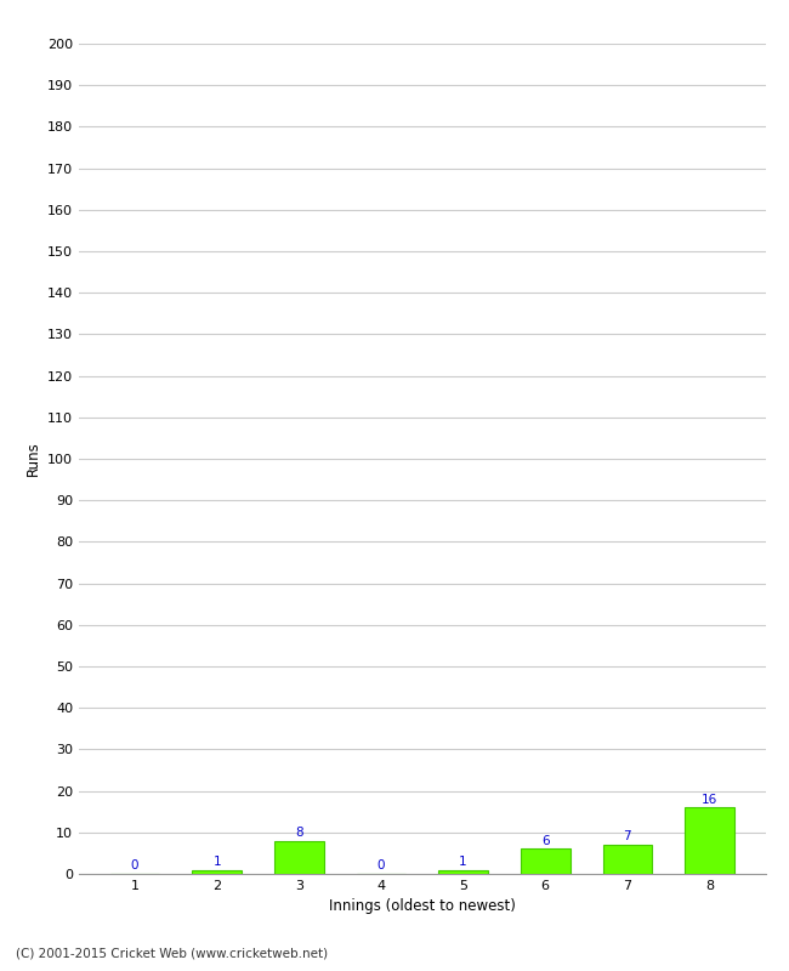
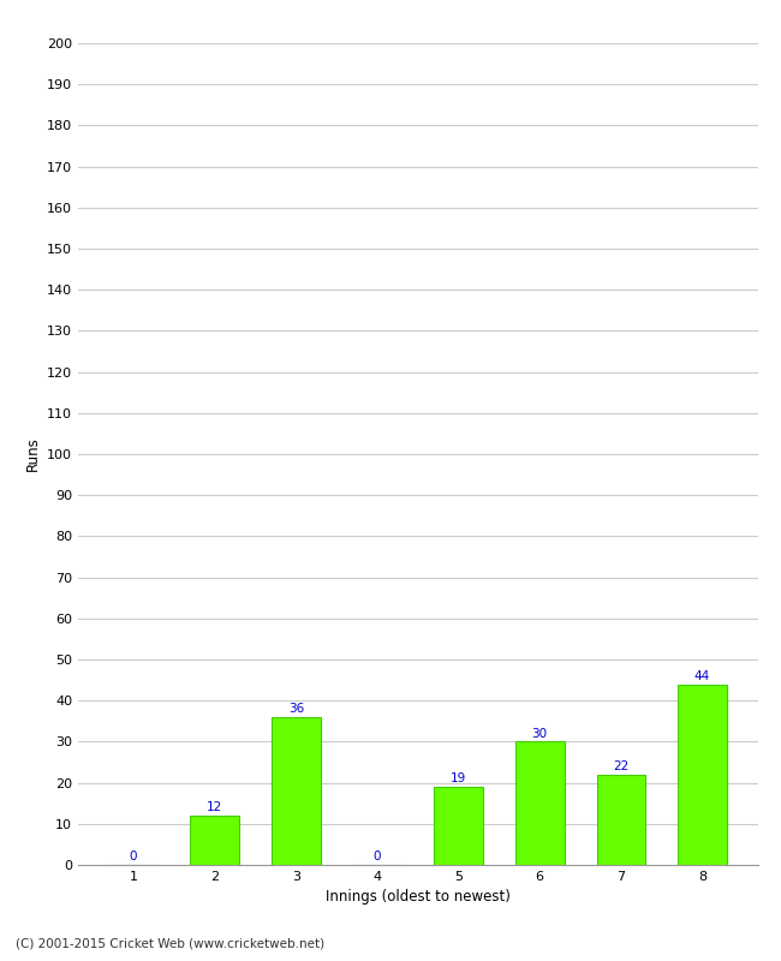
2: 1 -> 12
3: 8 -> 36
5: 1 -> 19
6: 6 -> 30
7: 7 -> 22
8: 16 -> 44
